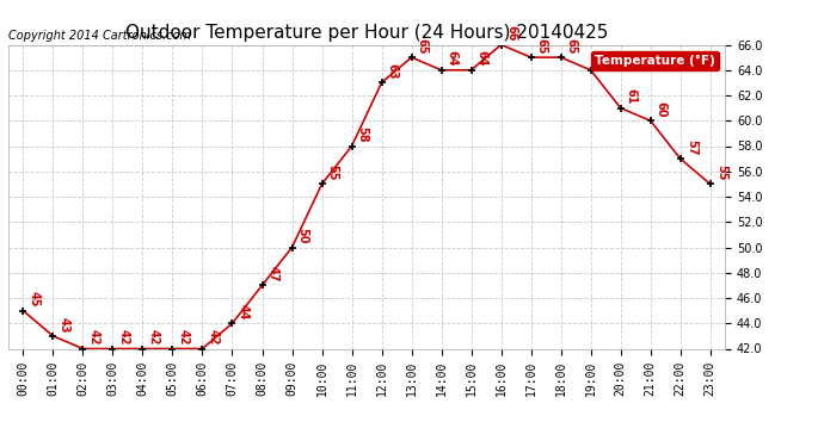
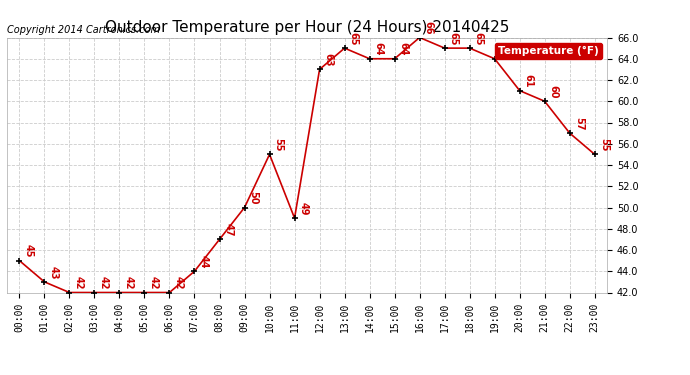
11:00: 58 -> 49
